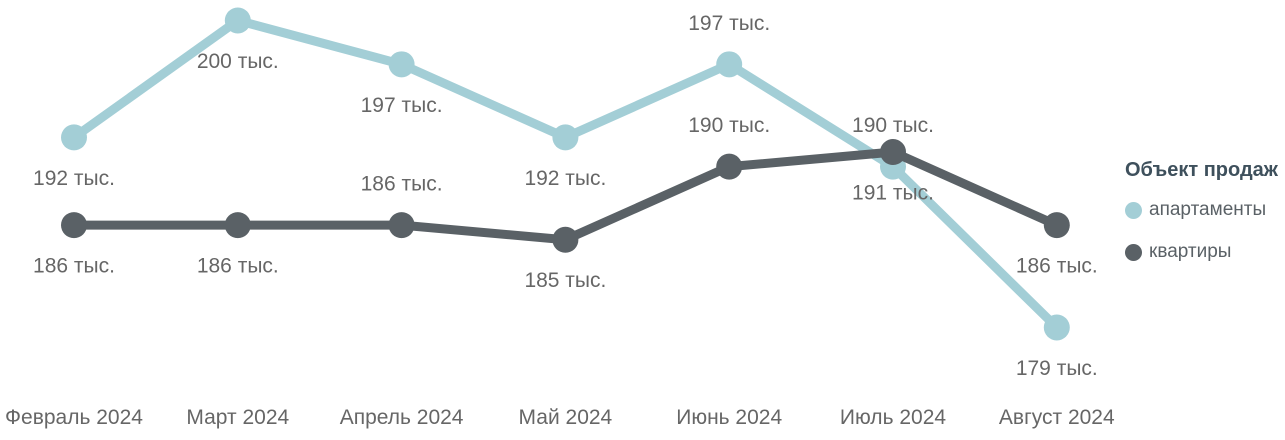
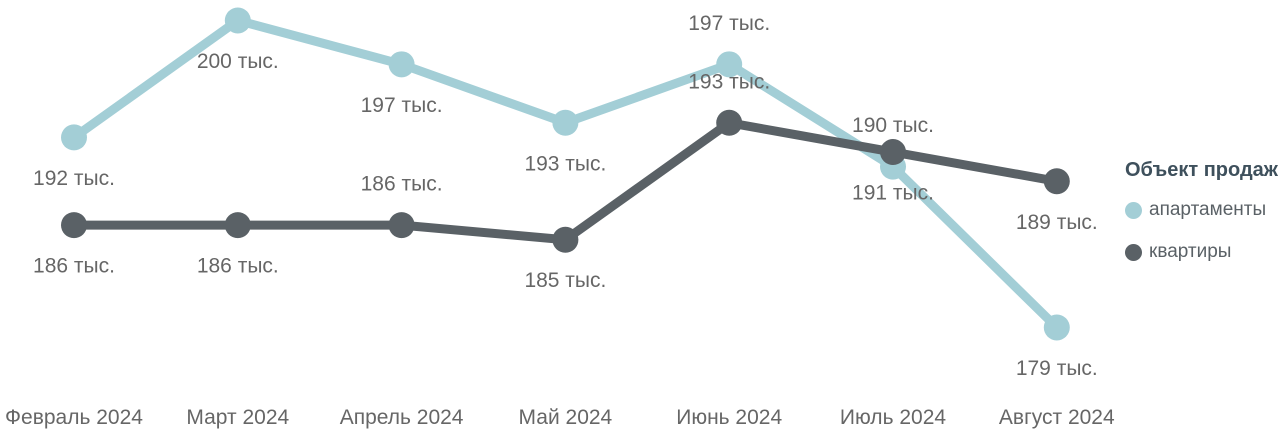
апартаменты/Май 2024: 192 -> 193
квартиры/Июнь 2024: 190 -> 193
квартиры/Август 2024: 186 -> 189
